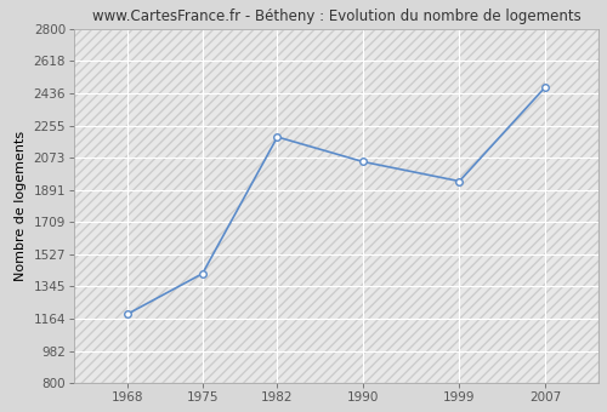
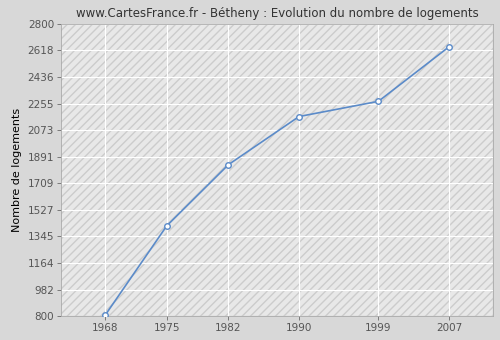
1968: 1190 -> 800
1982: 2190 -> 1840
1990: 2050 -> 2170
1999: 1940 -> 2270
2007: 2470 -> 2640
